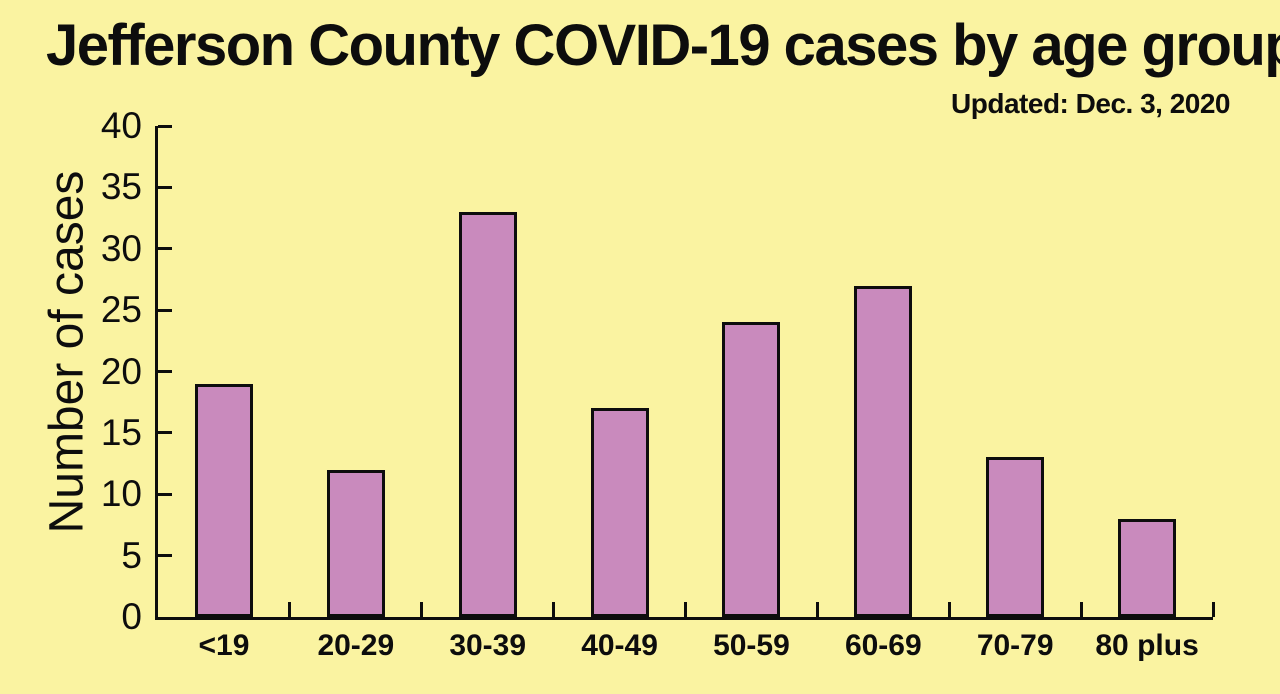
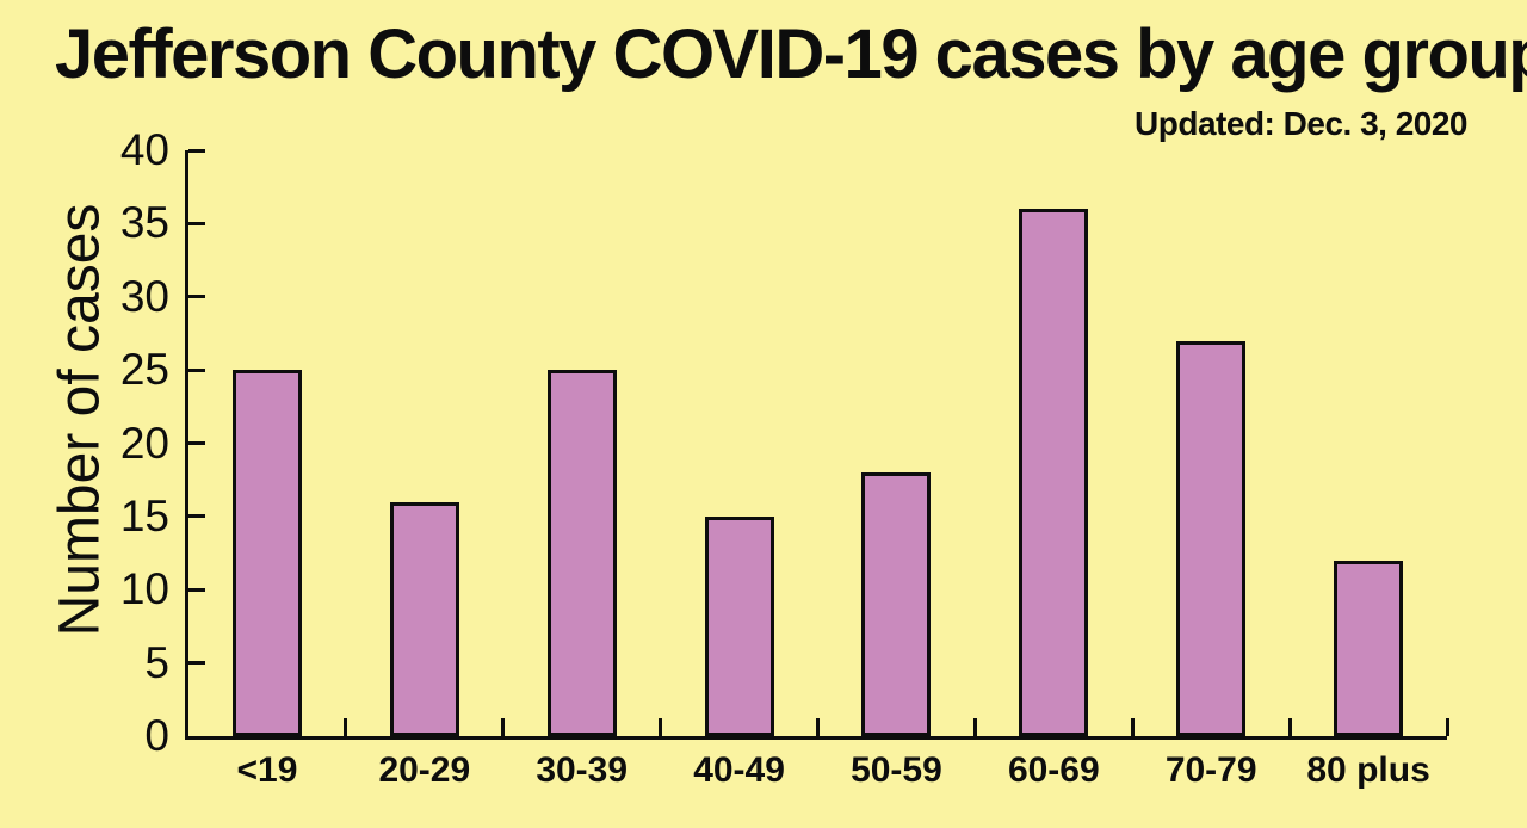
<19: 19 -> 25
20-29: 12 -> 16
30-39: 33 -> 25
40-49: 17 -> 15
50-59: 24 -> 18
60-69: 27 -> 36
70-79: 13 -> 27
80 plus: 8 -> 12
